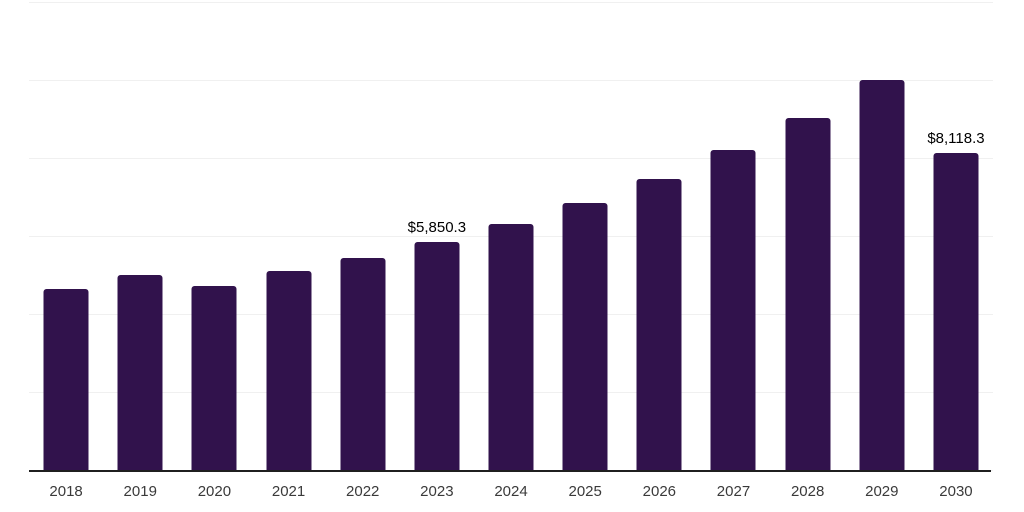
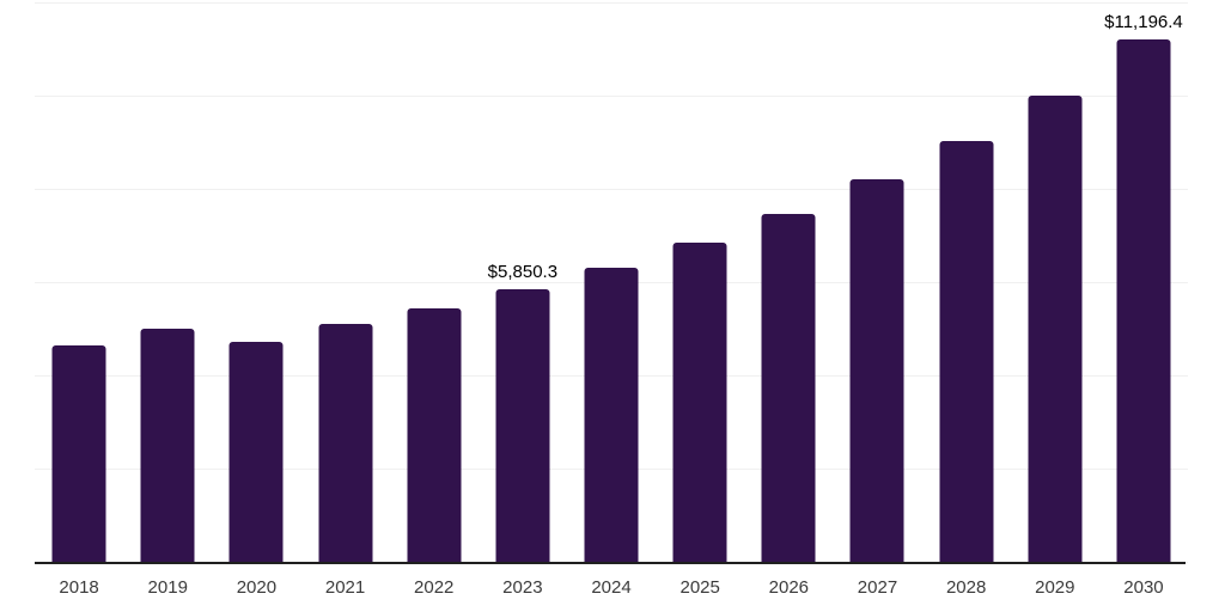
2030: $8,118.3 -> $11,196.4
